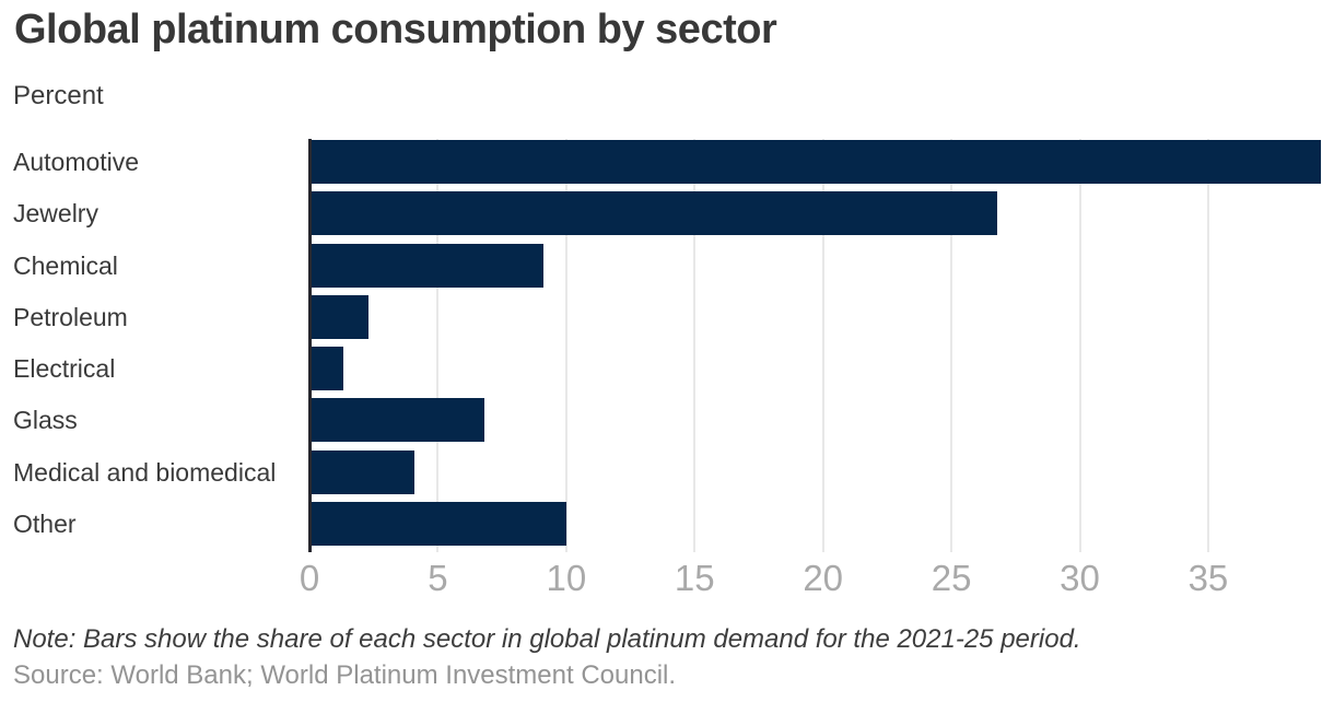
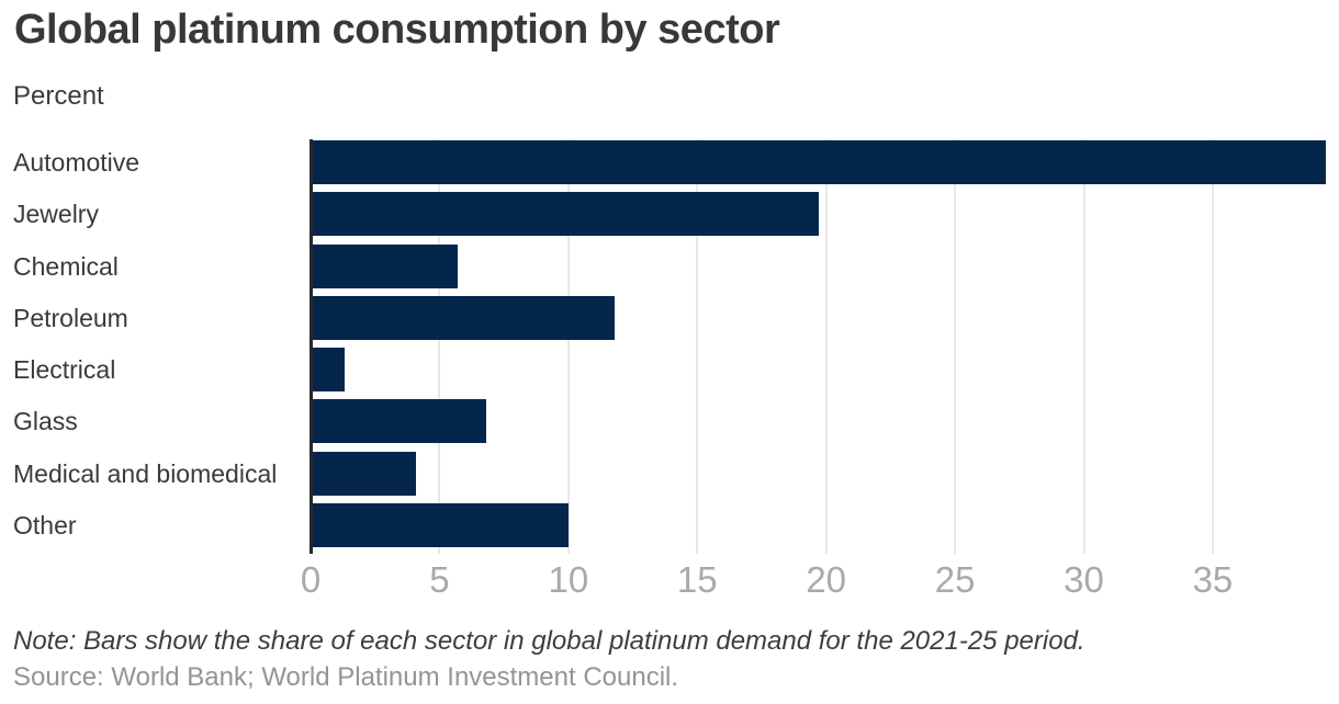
Jewelry: 26.8 -> 19.7
Chemical: 9.1 -> 5.7
Petroleum: 2.3 -> 11.8
